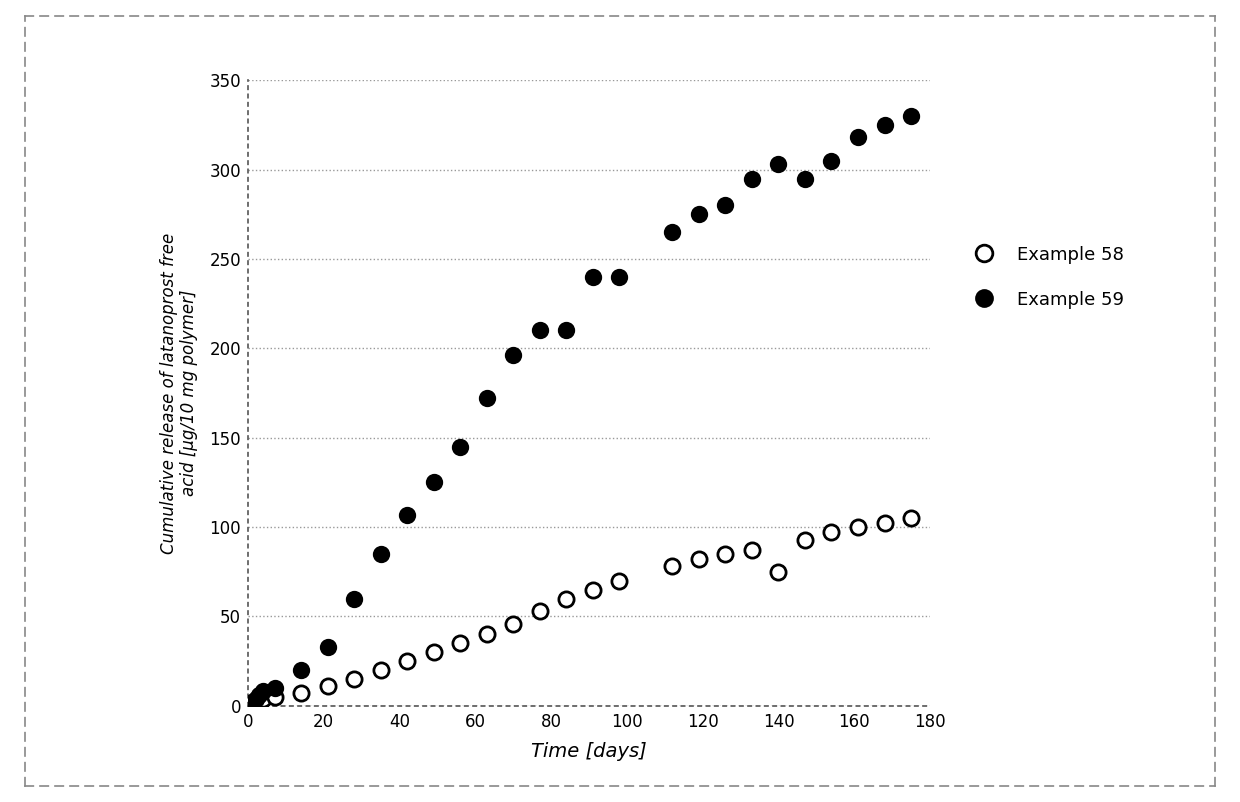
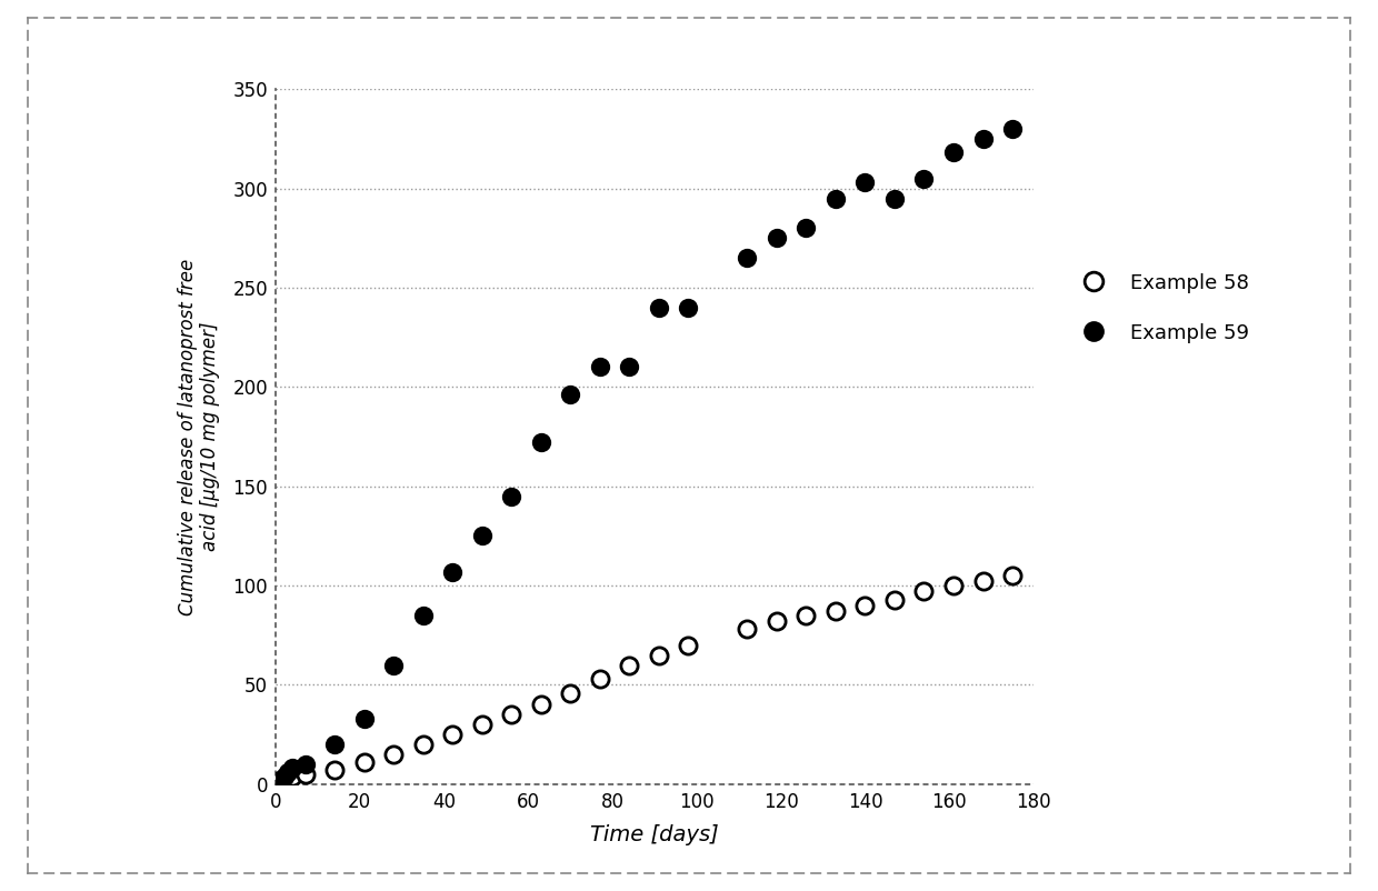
Example 58/140: 75 -> 90
